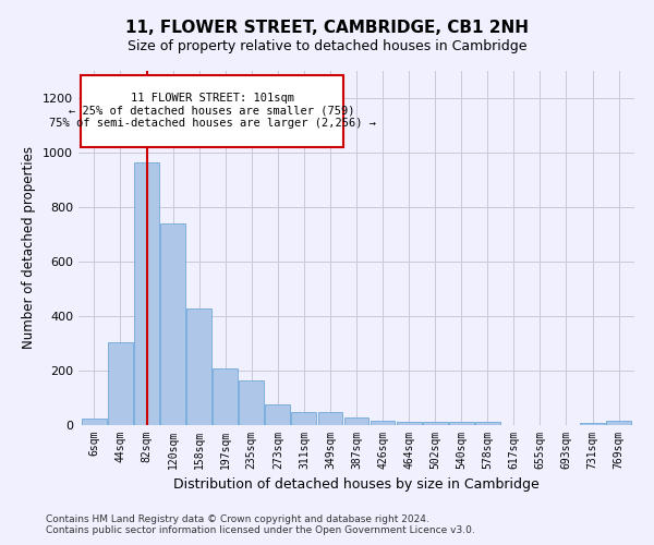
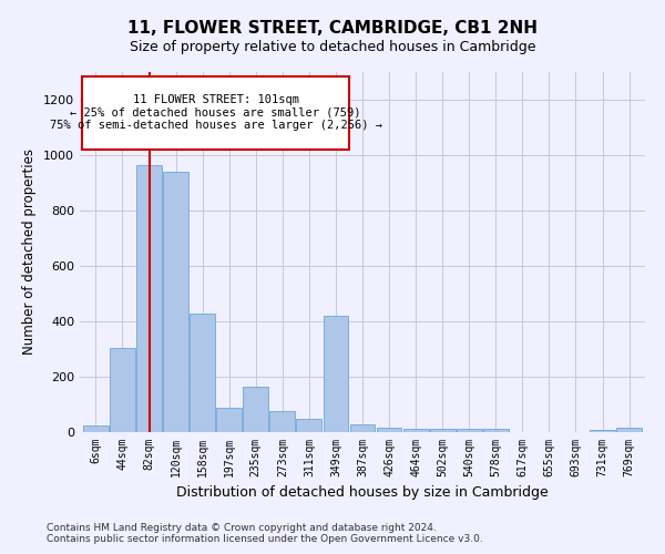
120sqm: 740 -> 940
197sqm: 210 -> 90
349sqm: 50 -> 420
